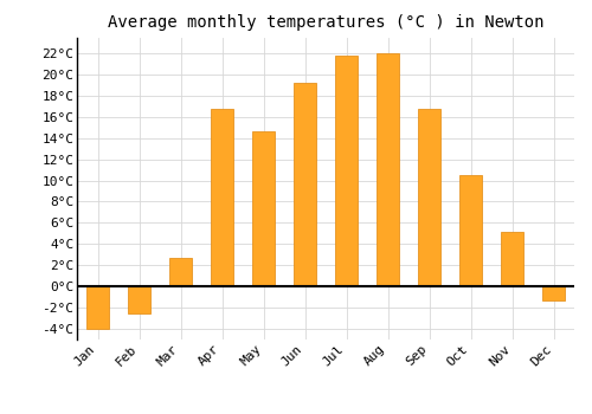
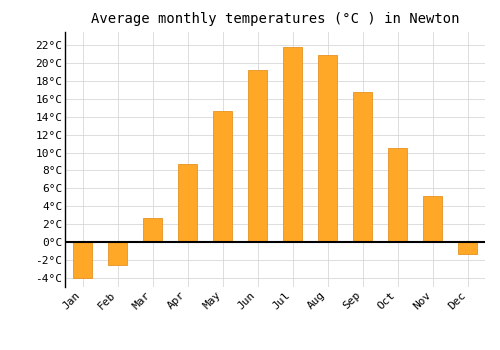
Apr: 16.8°C -> 8.7°C
Aug: 22.0°C -> 20.9°C
